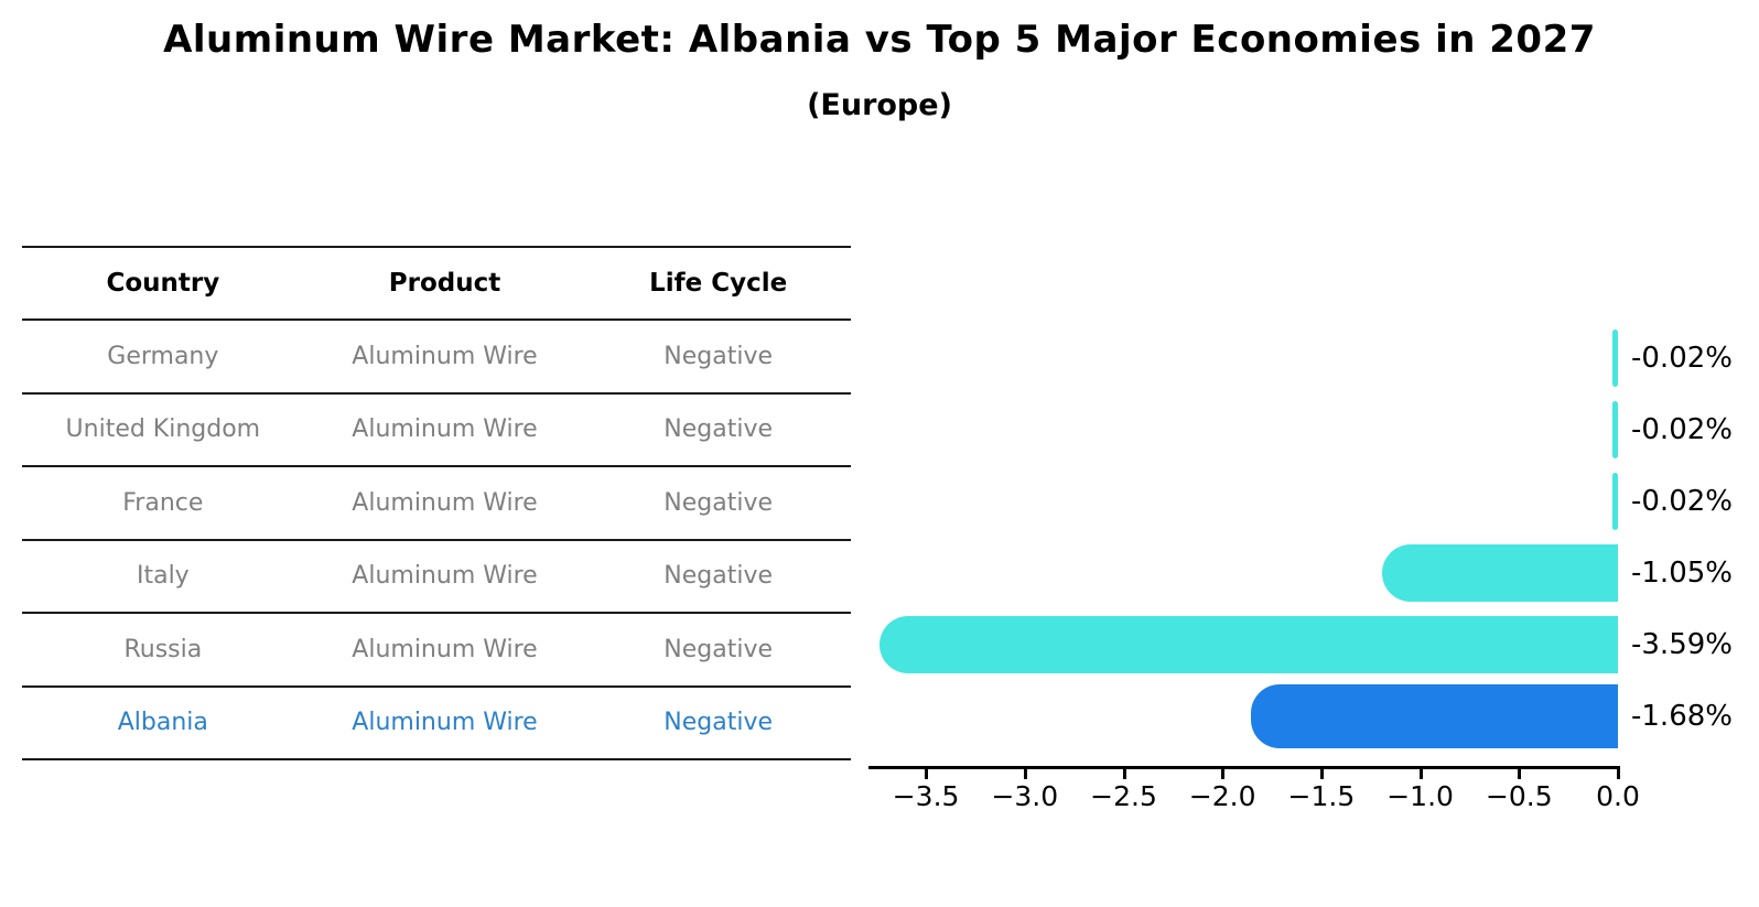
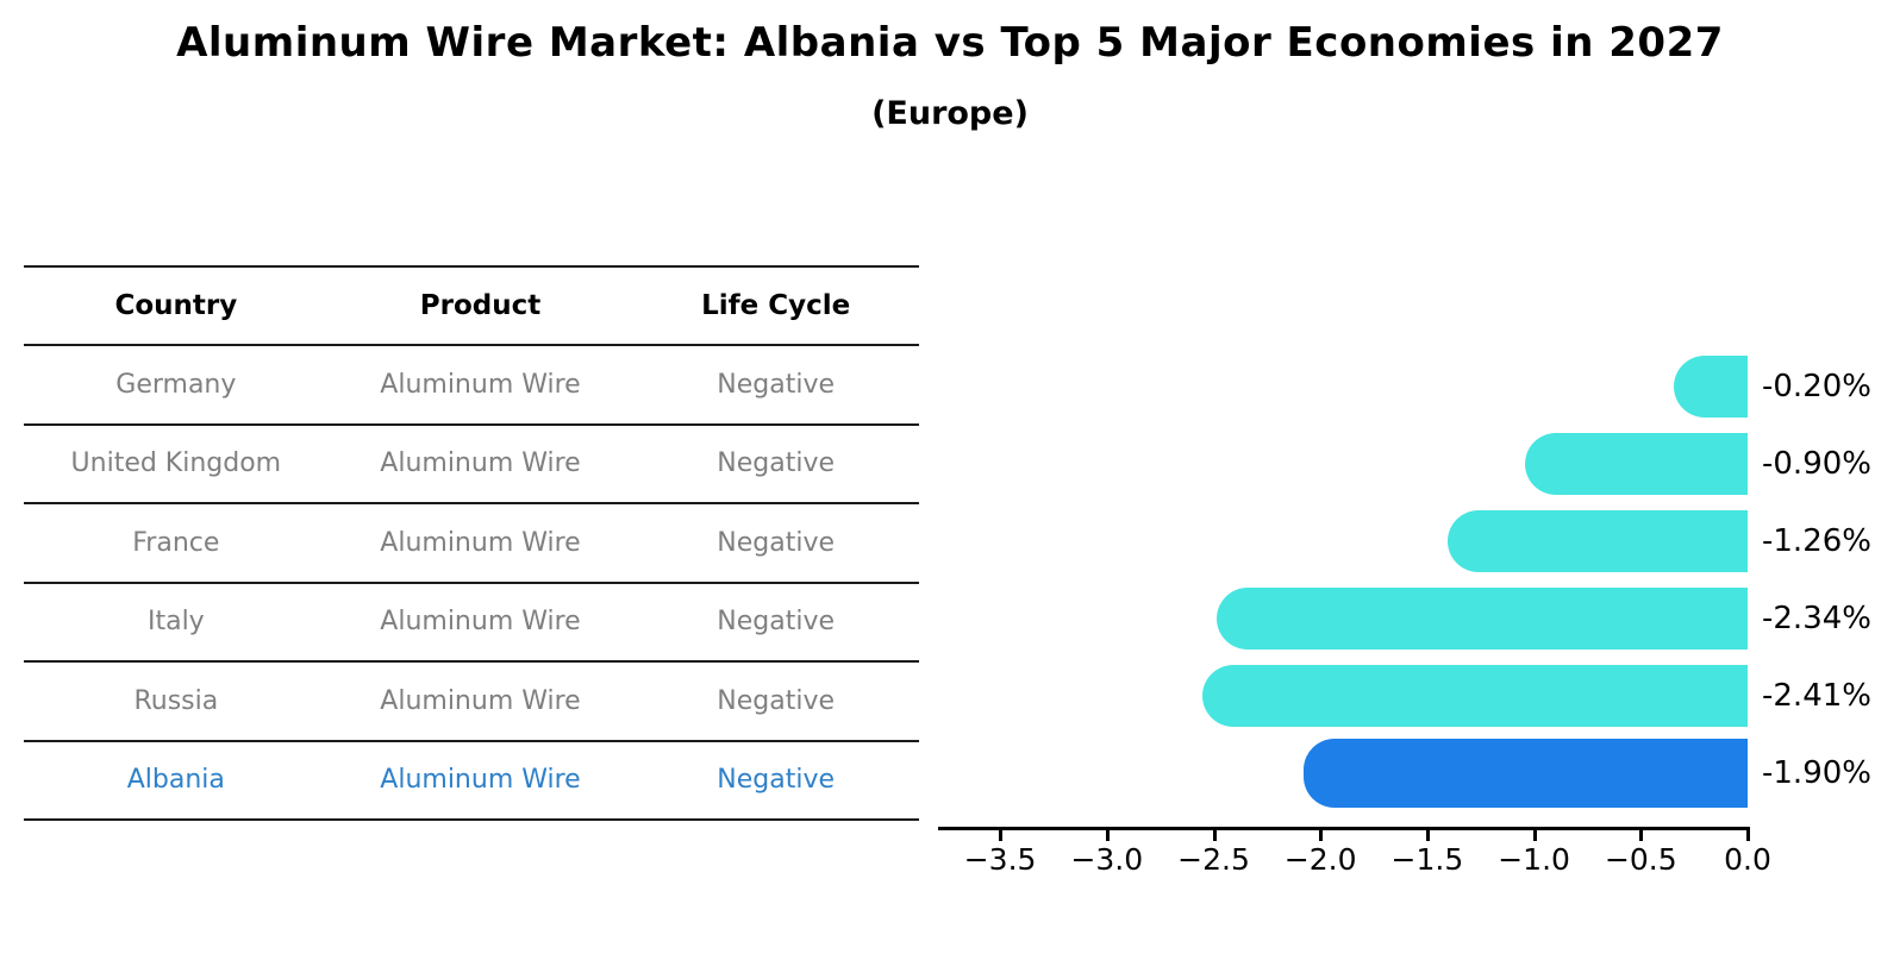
Germany: -0.02% -> -0.20%
United Kingdom: -0.02% -> -0.90%
France: -0.02% -> -1.26%
Italy: -1.05% -> -2.34%
Russia: -3.59% -> -2.41%
Albania: -1.68% -> -1.90%
